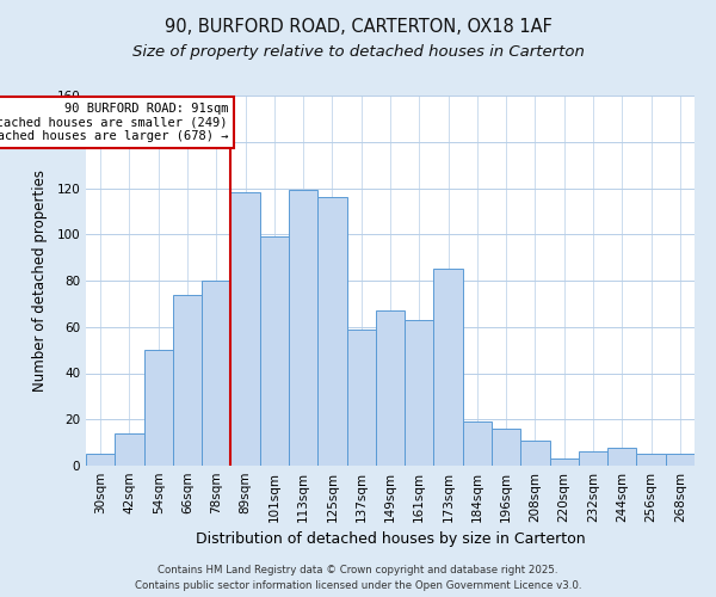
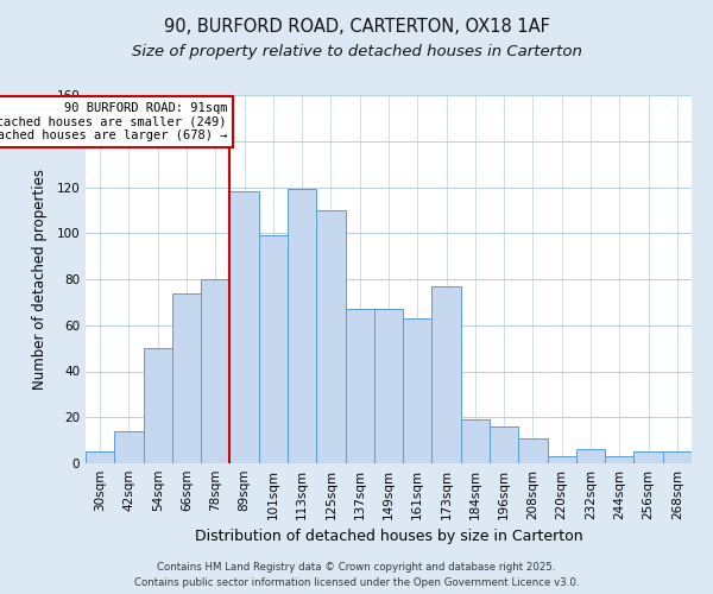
125sqm: 116 -> 110
137sqm: 59 -> 67
173sqm: 85 -> 77
244sqm: 8 -> 3
